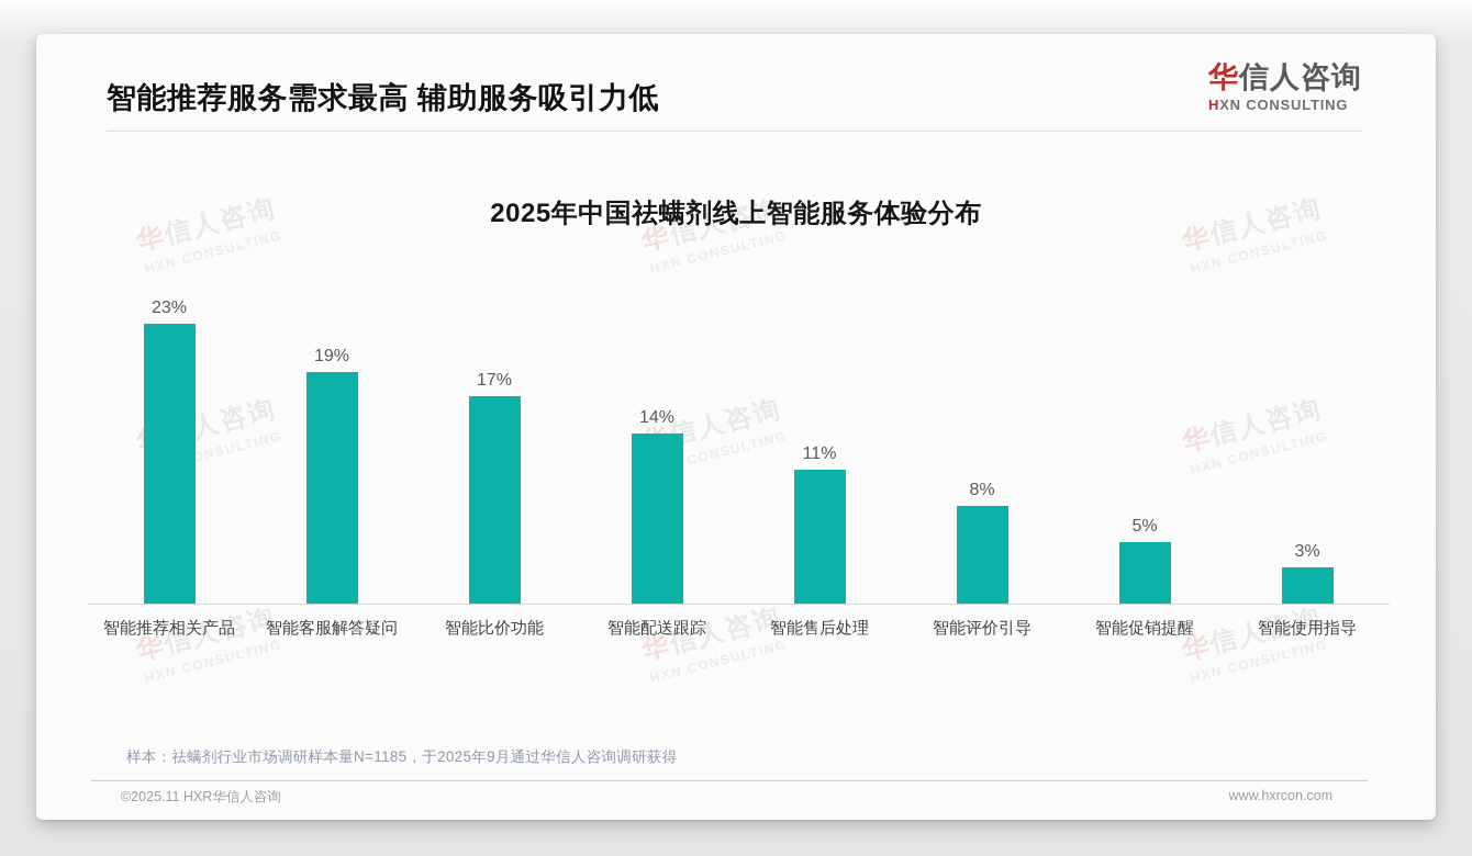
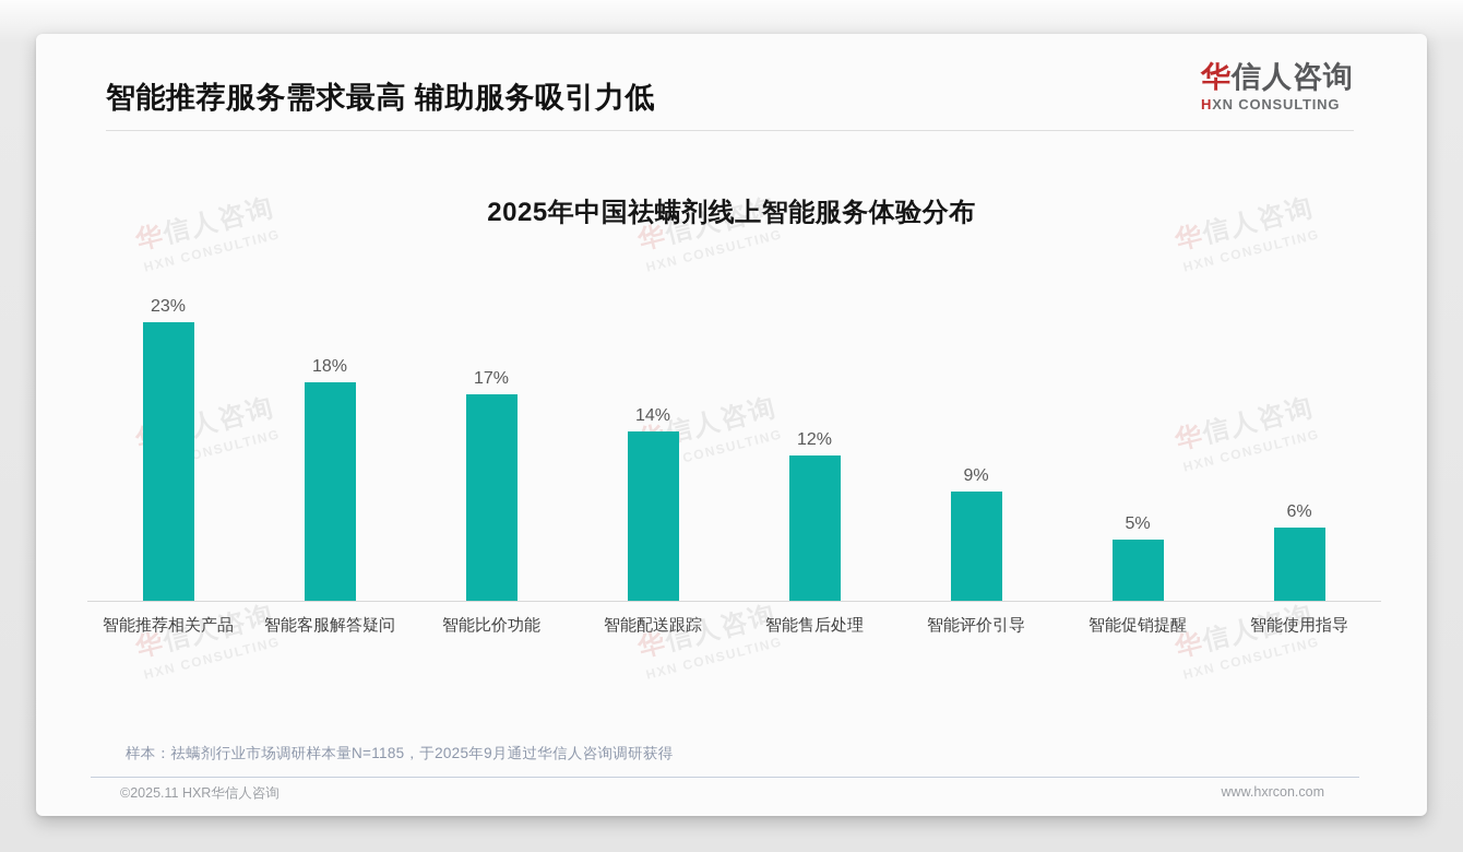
智能客服解答疑问: 19% -> 18%
智能售后处理: 11% -> 12%
智能评价引导: 8% -> 9%
智能使用指导: 3% -> 6%
